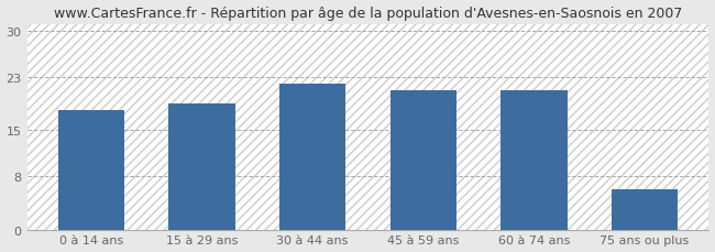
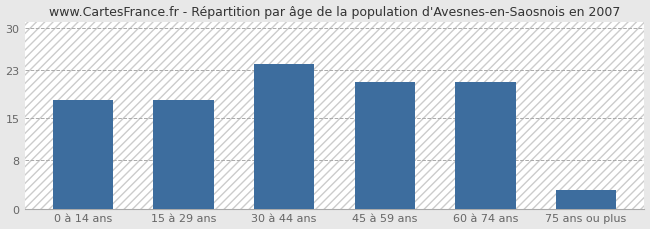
15 à 29 ans: 19 -> 18
30 à 44 ans: 22 -> 24
75 ans ou plus: 6 -> 3
